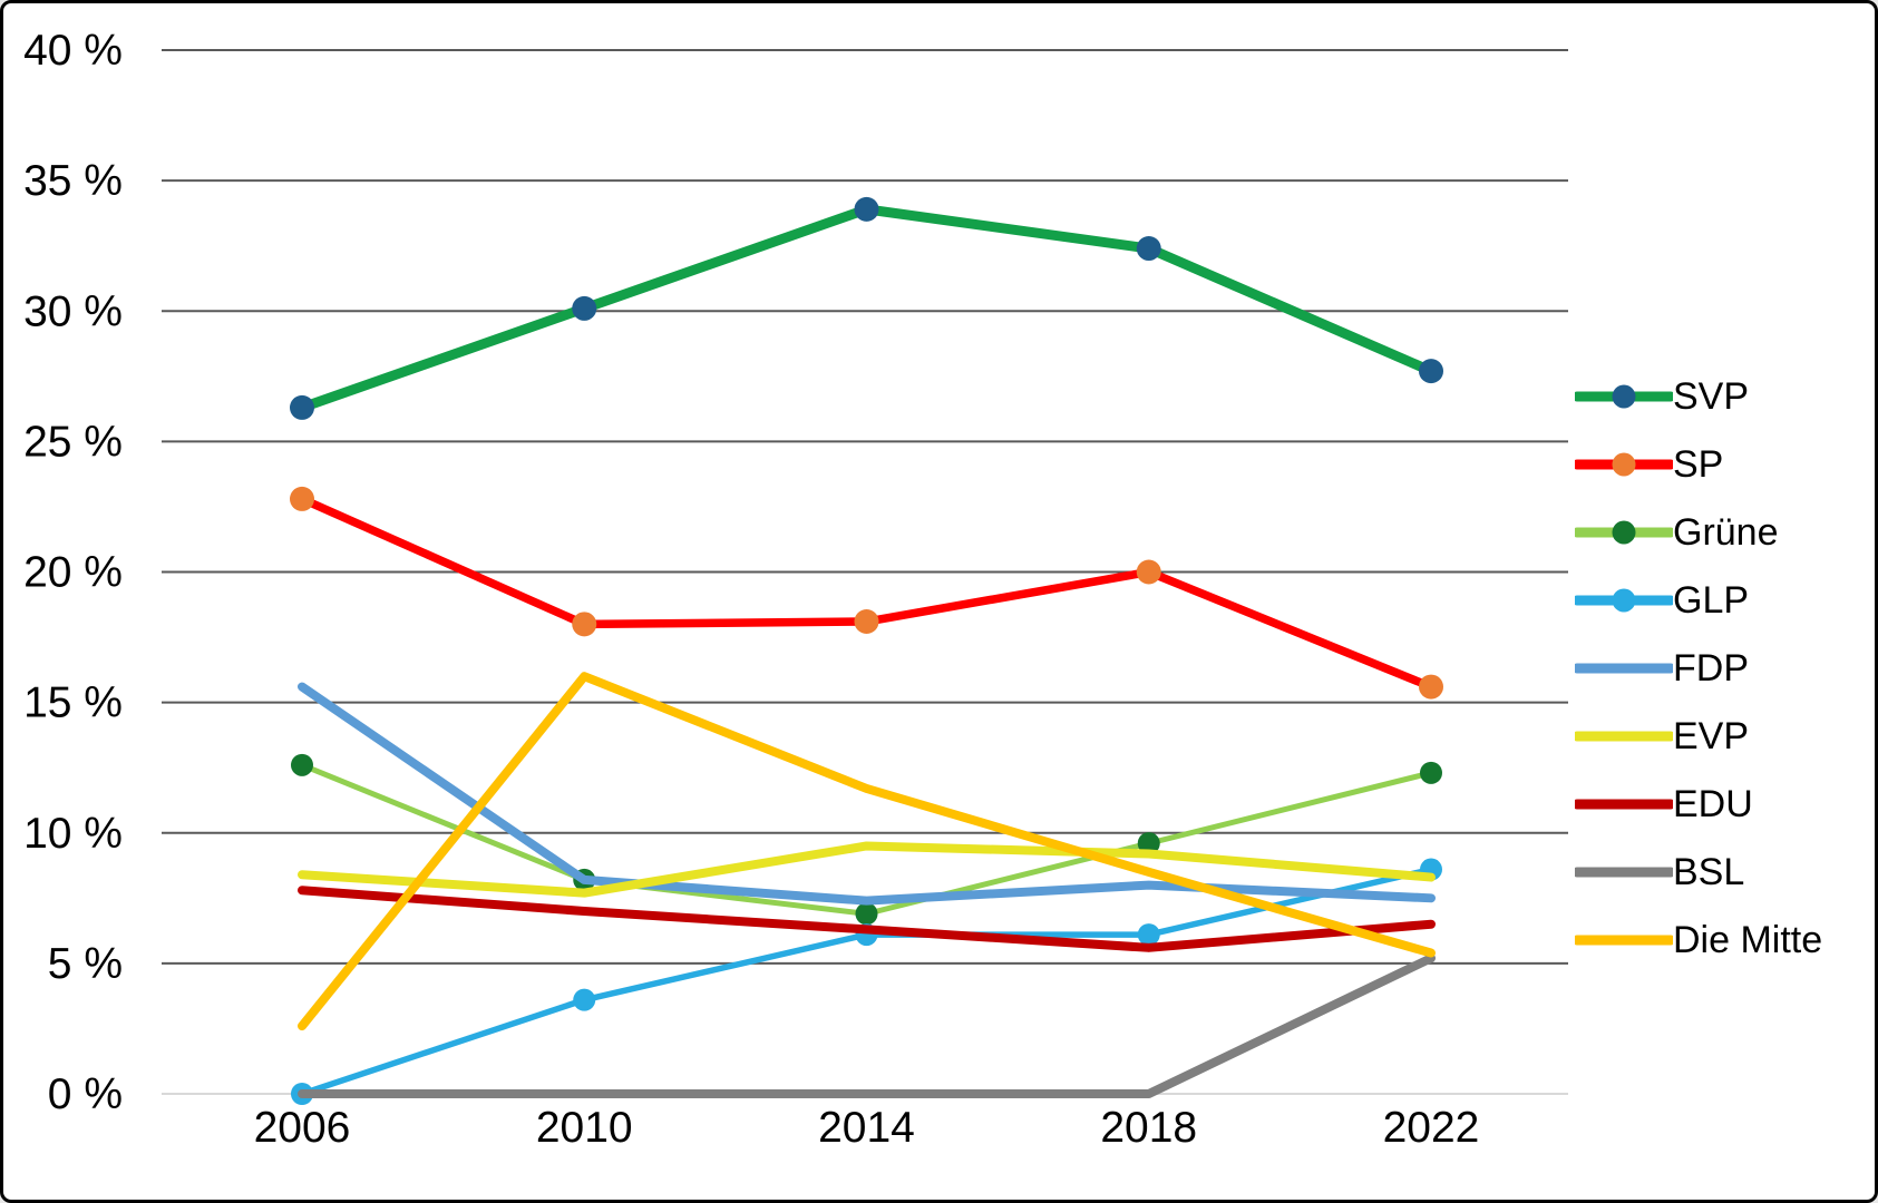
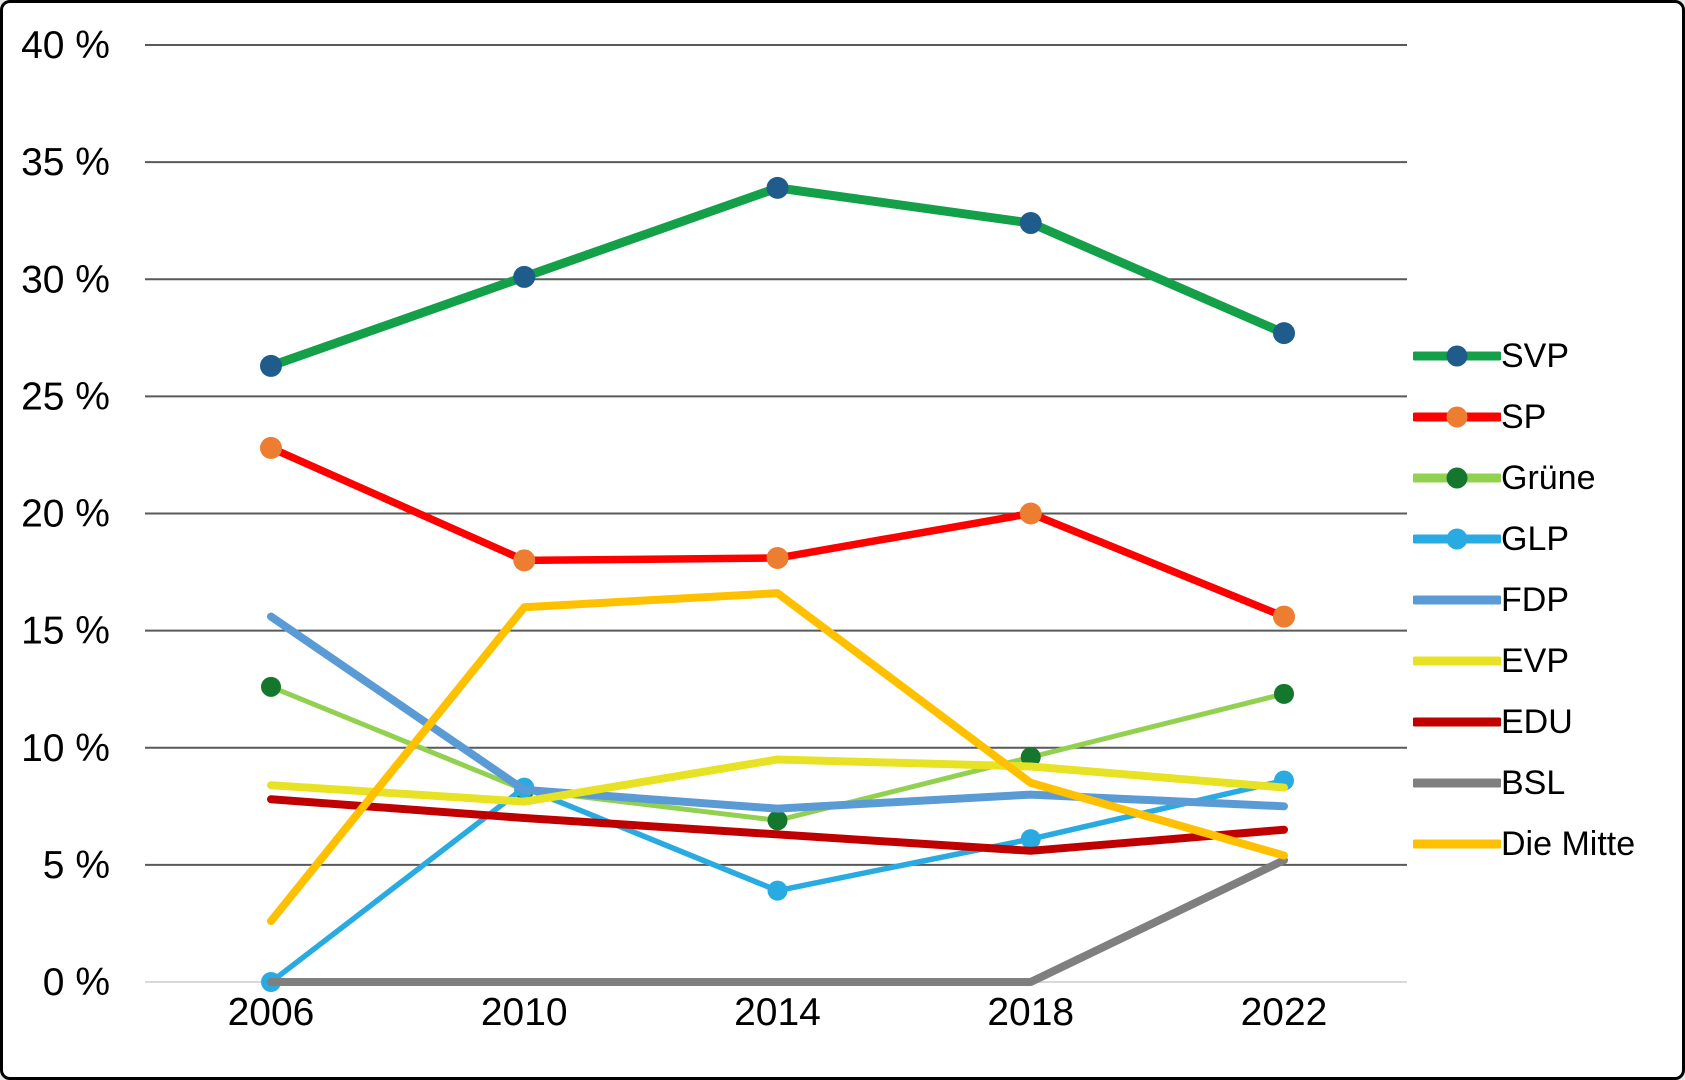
GLP/2010: 3.6% -> 8.3%
GLP/2014: 6.1% -> 3.9%
Die Mitte/2014: 11.7% -> 16.6%
